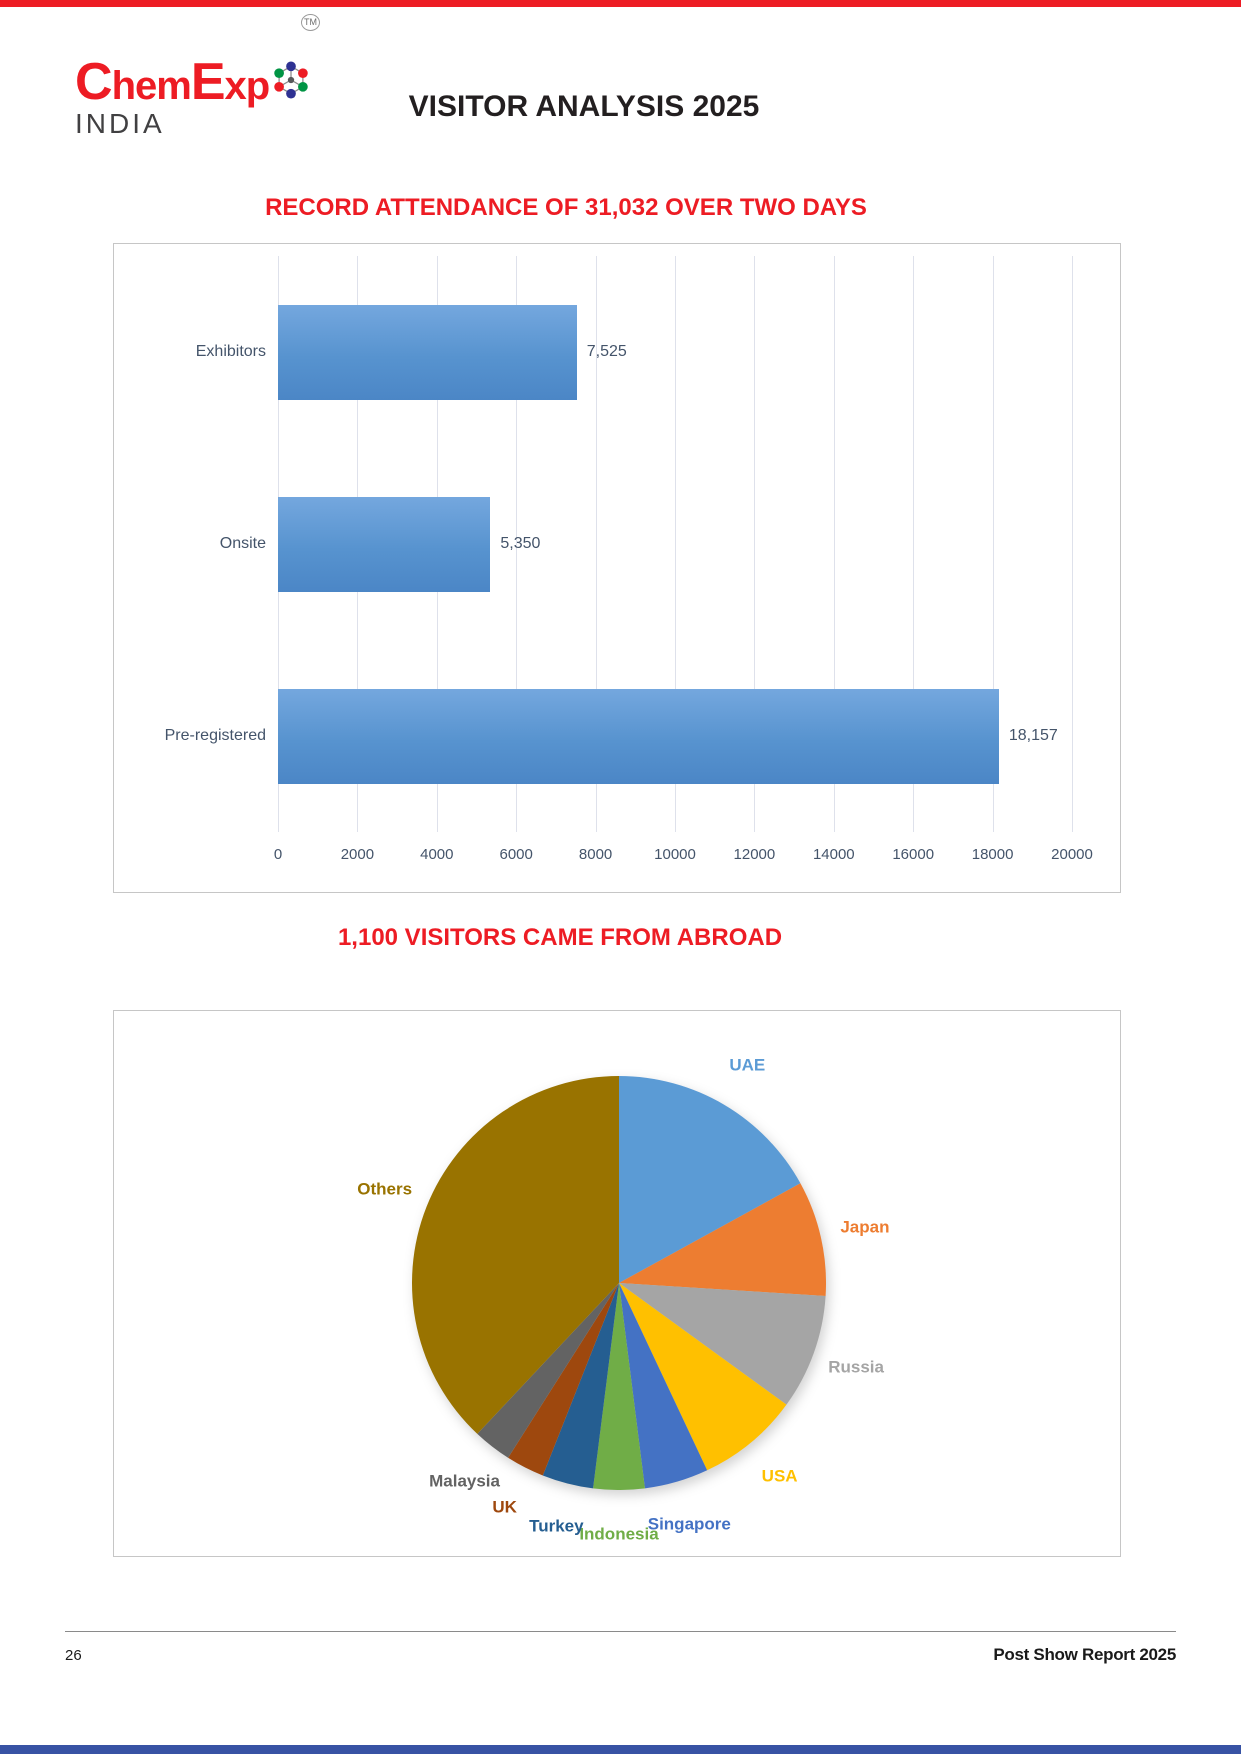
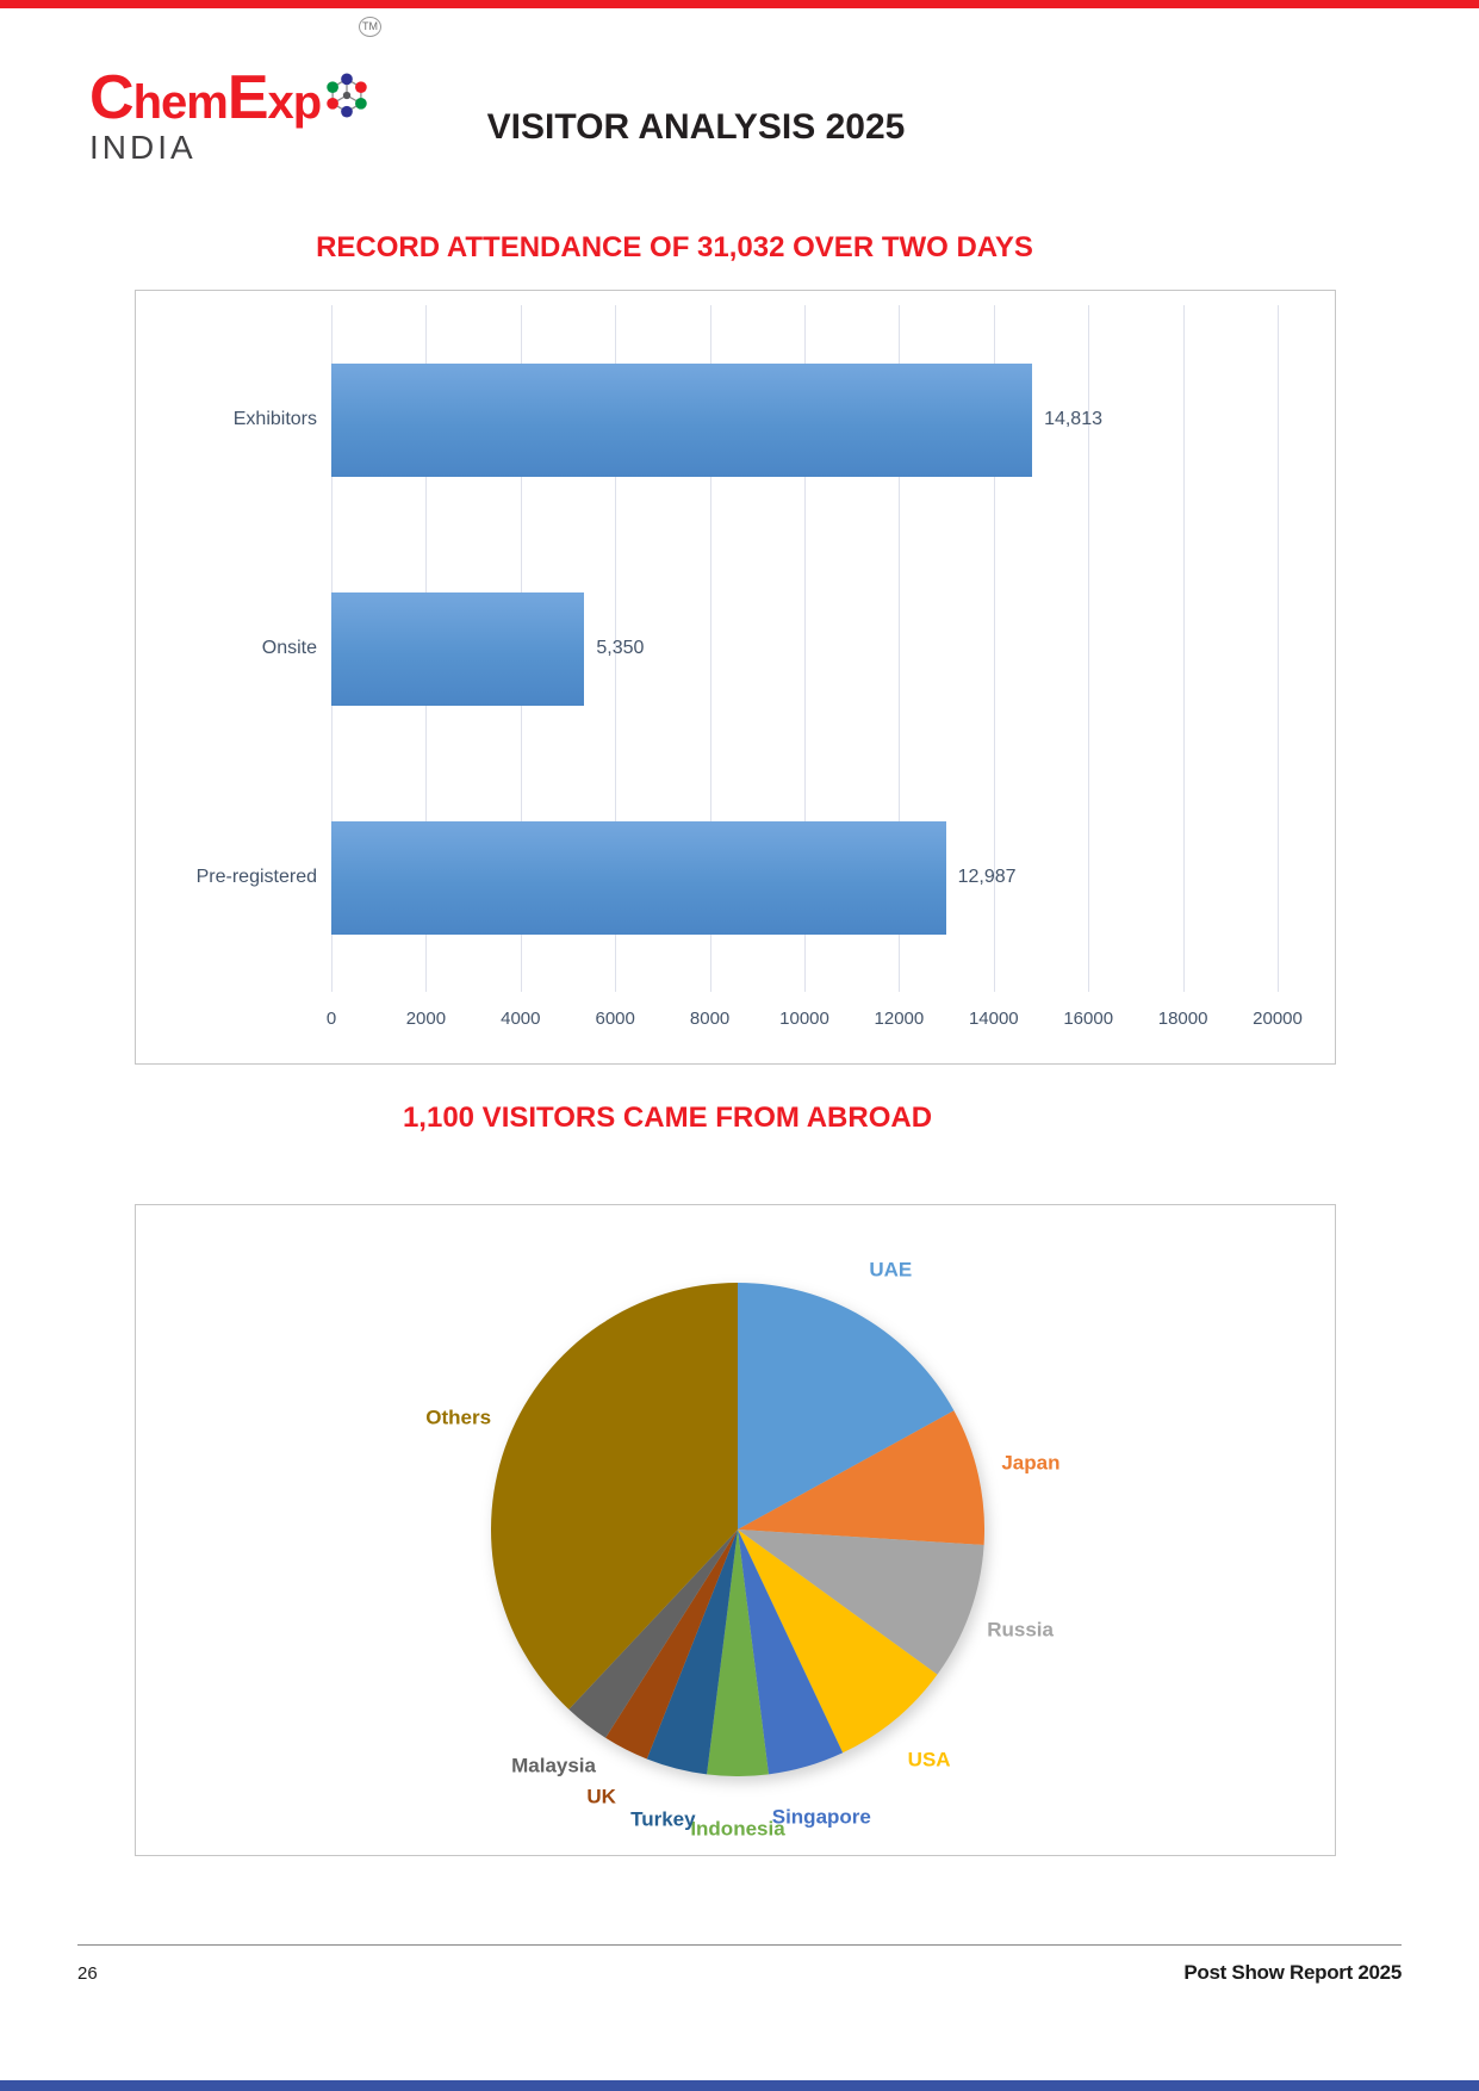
RECORD ATTENDANCE OF 31,032 OVER TWO DAYS/Exhibitors: 7,525 -> 14,813
RECORD ATTENDANCE OF 31,032 OVER TWO DAYS/Pre-registered: 18,157 -> 12,987
